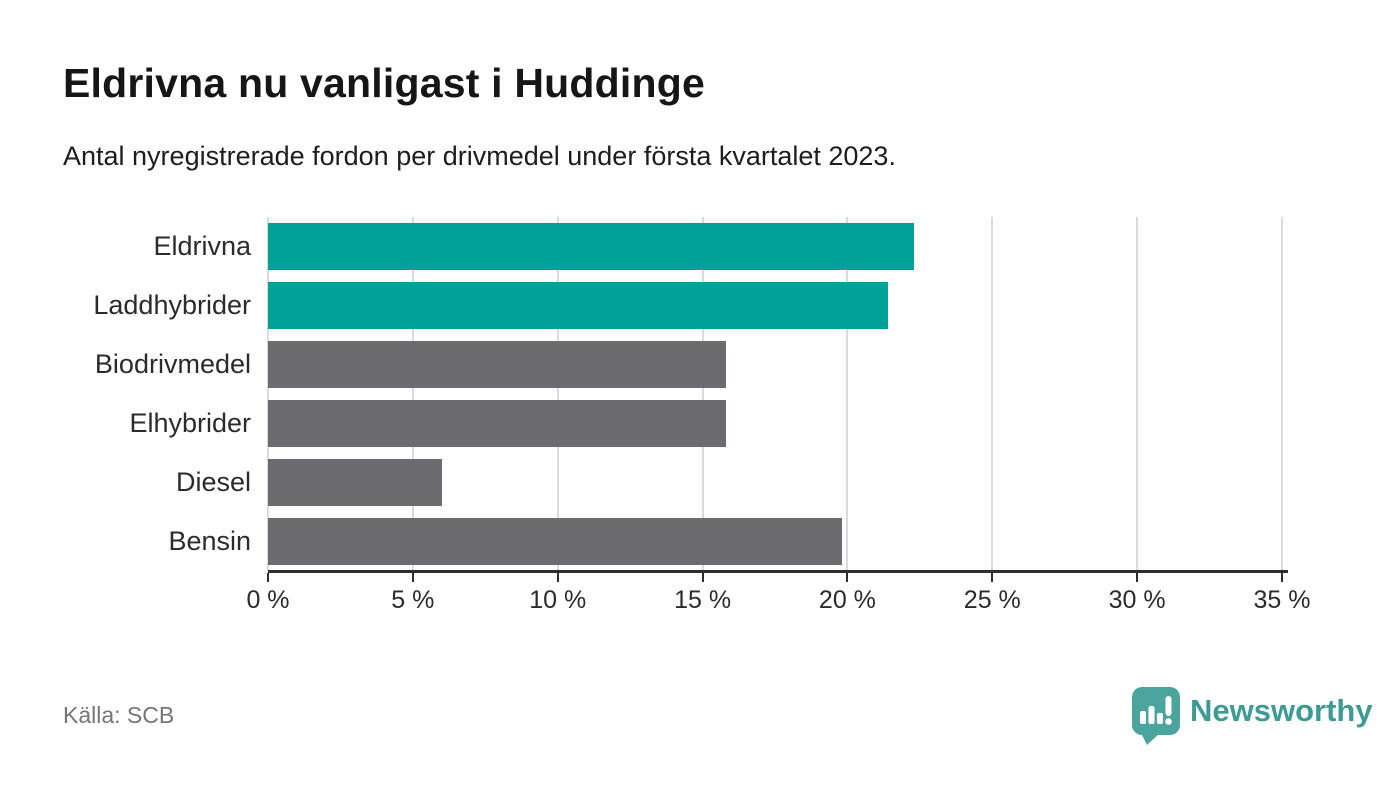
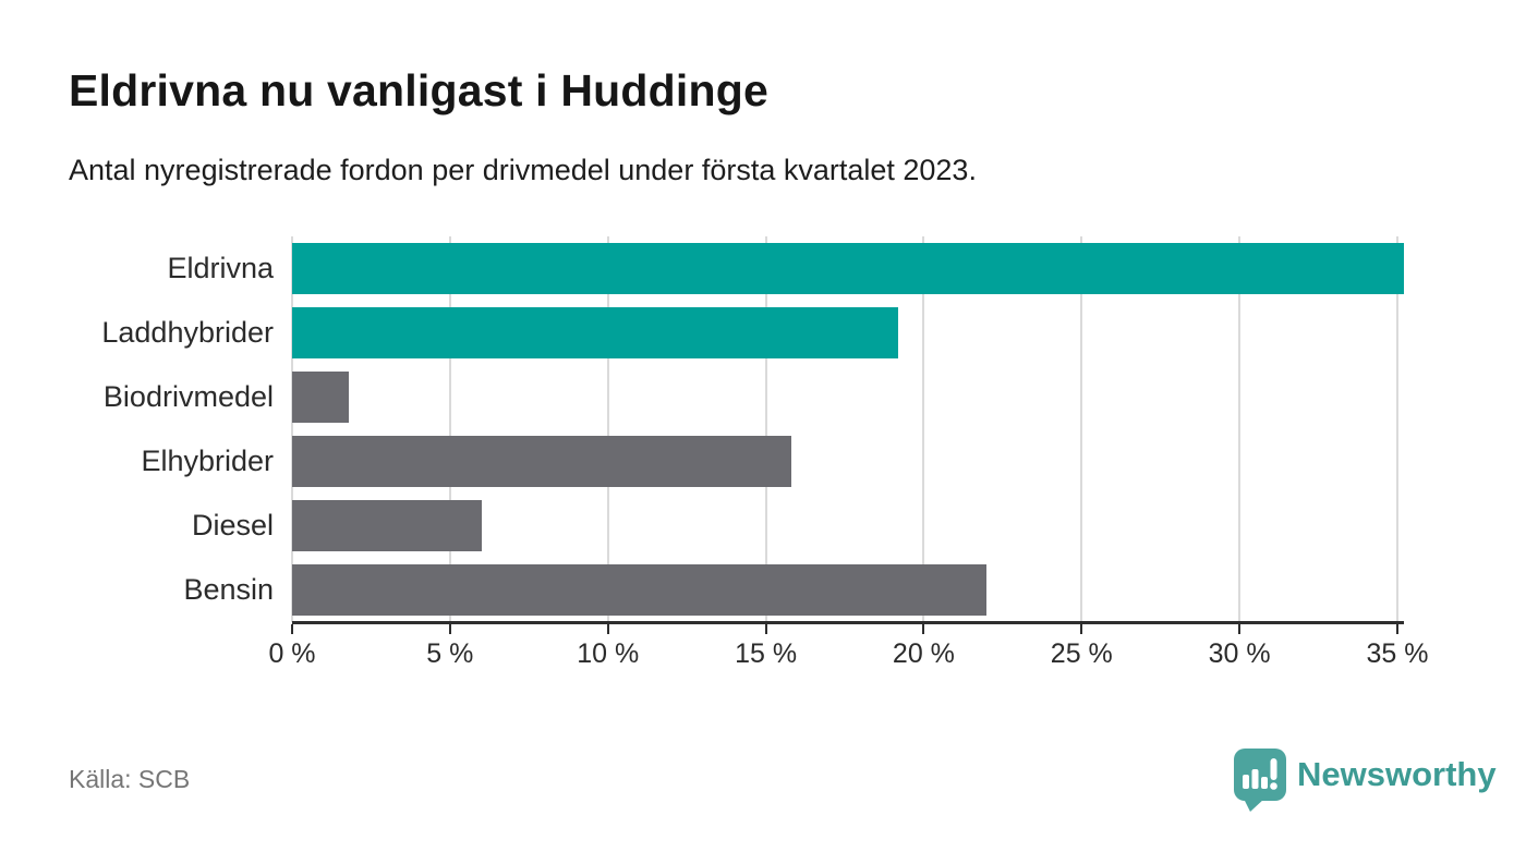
Eldrivna: 22.3% -> 35.2%
Laddhybrider: 21.4% -> 19.2%
Biodrivmedel: 15.8% -> 1.8%
Bensin: 19.8% -> 22.0%
